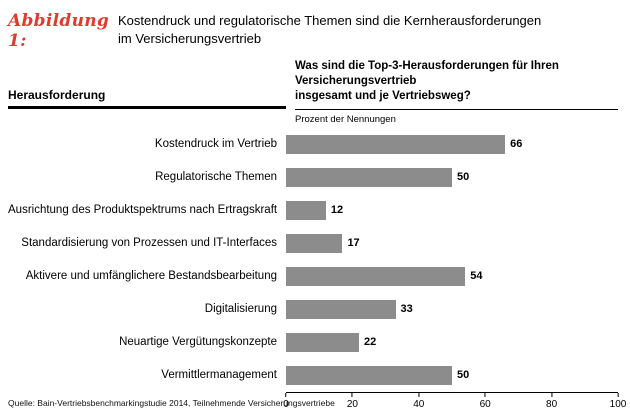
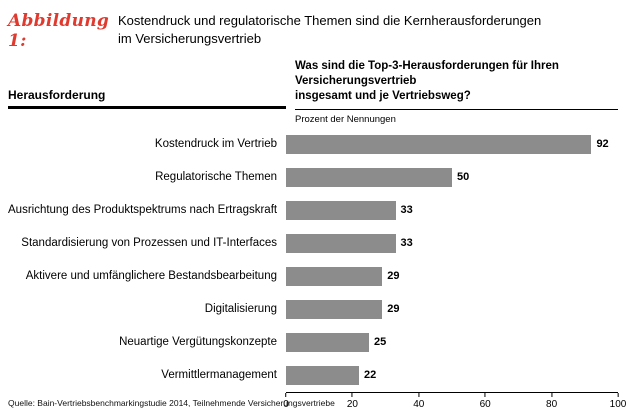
Kostendruck im Vertrieb: 66 -> 92
Ausrichtung des Produktspektrums nach Ertragskraft: 12 -> 33
Standardisierung von Prozessen und IT-Interfaces: 17 -> 33
Aktivere und umfänglichere Bestandsbearbeitung: 54 -> 29
Digitalisierung: 33 -> 29
Neuartige Vergütungskonzepte: 22 -> 25
Vermittlermanagement: 50 -> 22
